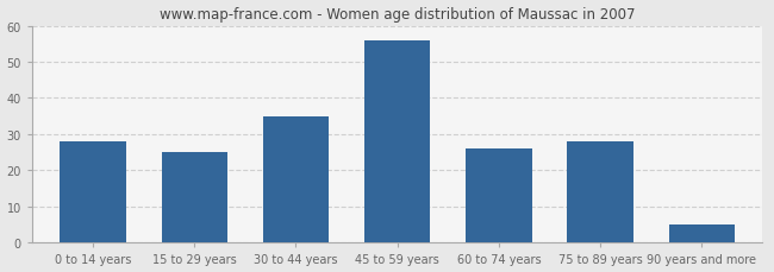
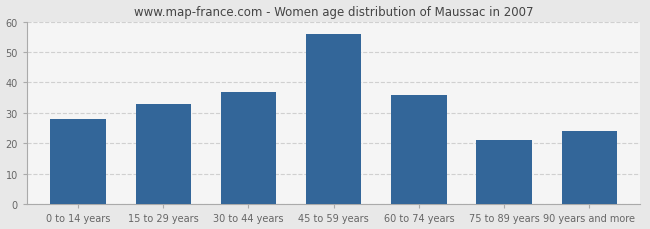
15 to 29 years: 25 -> 33
30 to 44 years: 35 -> 37
60 to 74 years: 26 -> 36
75 to 89 years: 28 -> 21
90 years and more: 5 -> 24
